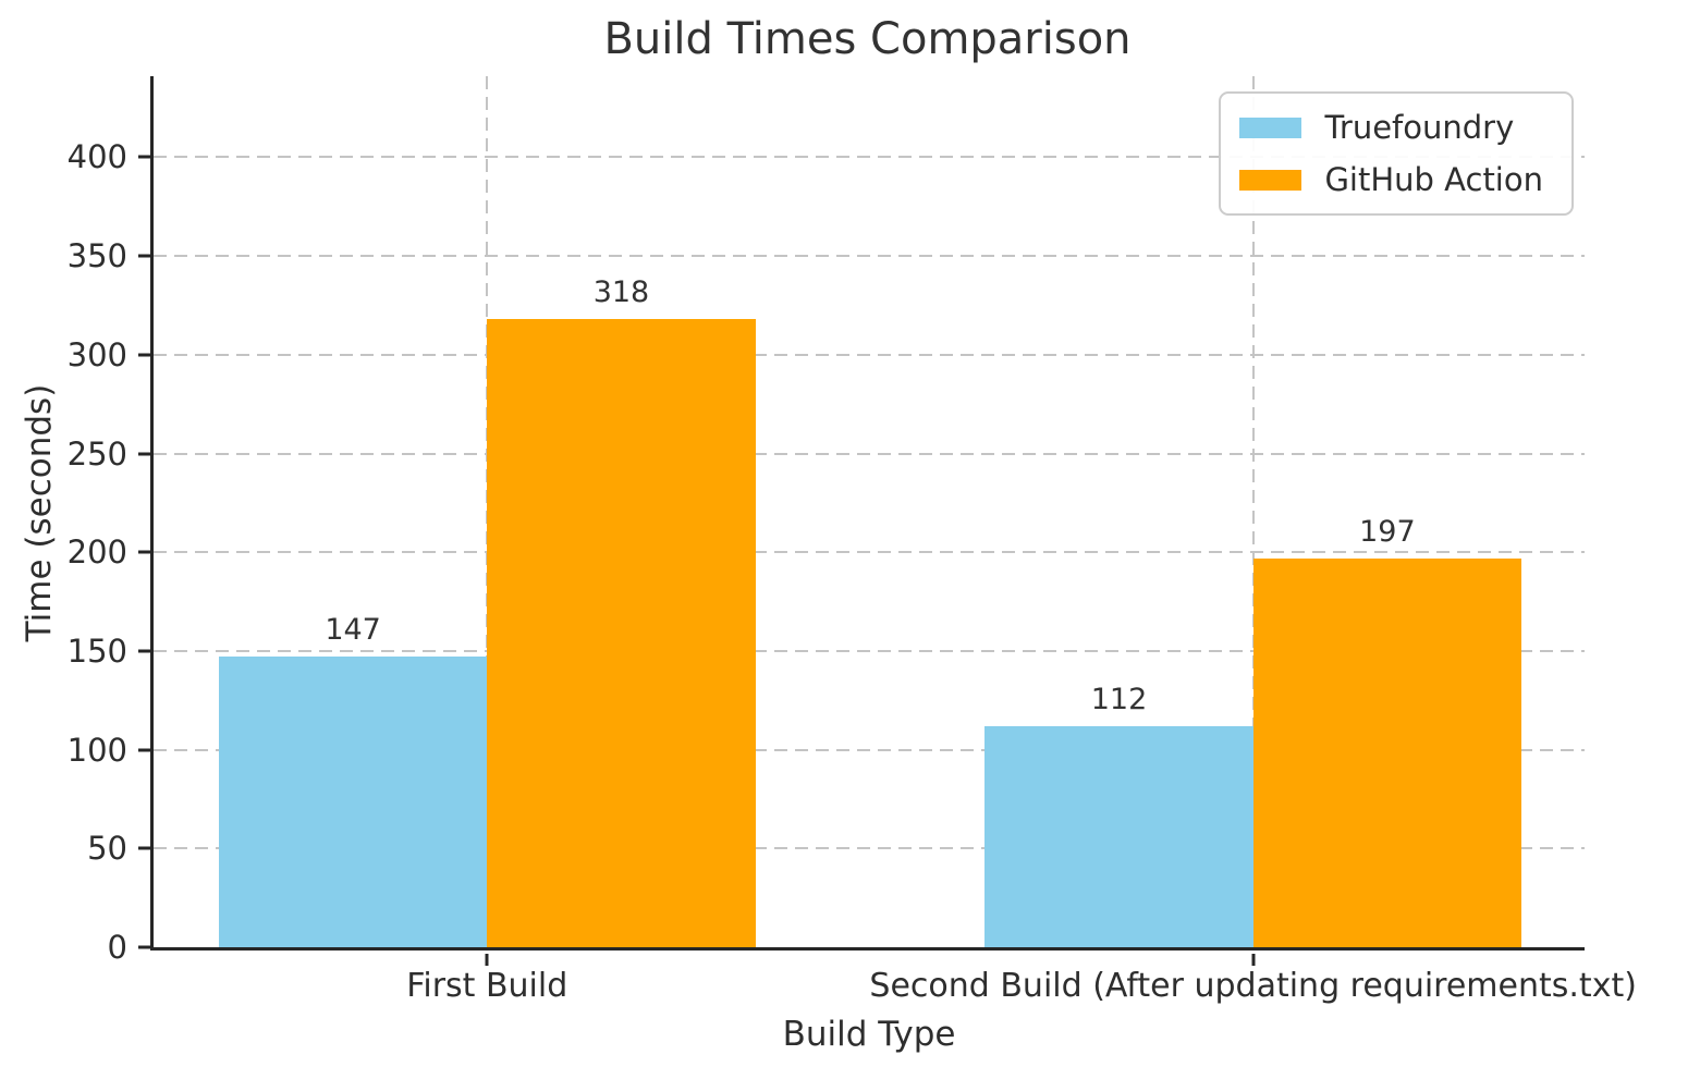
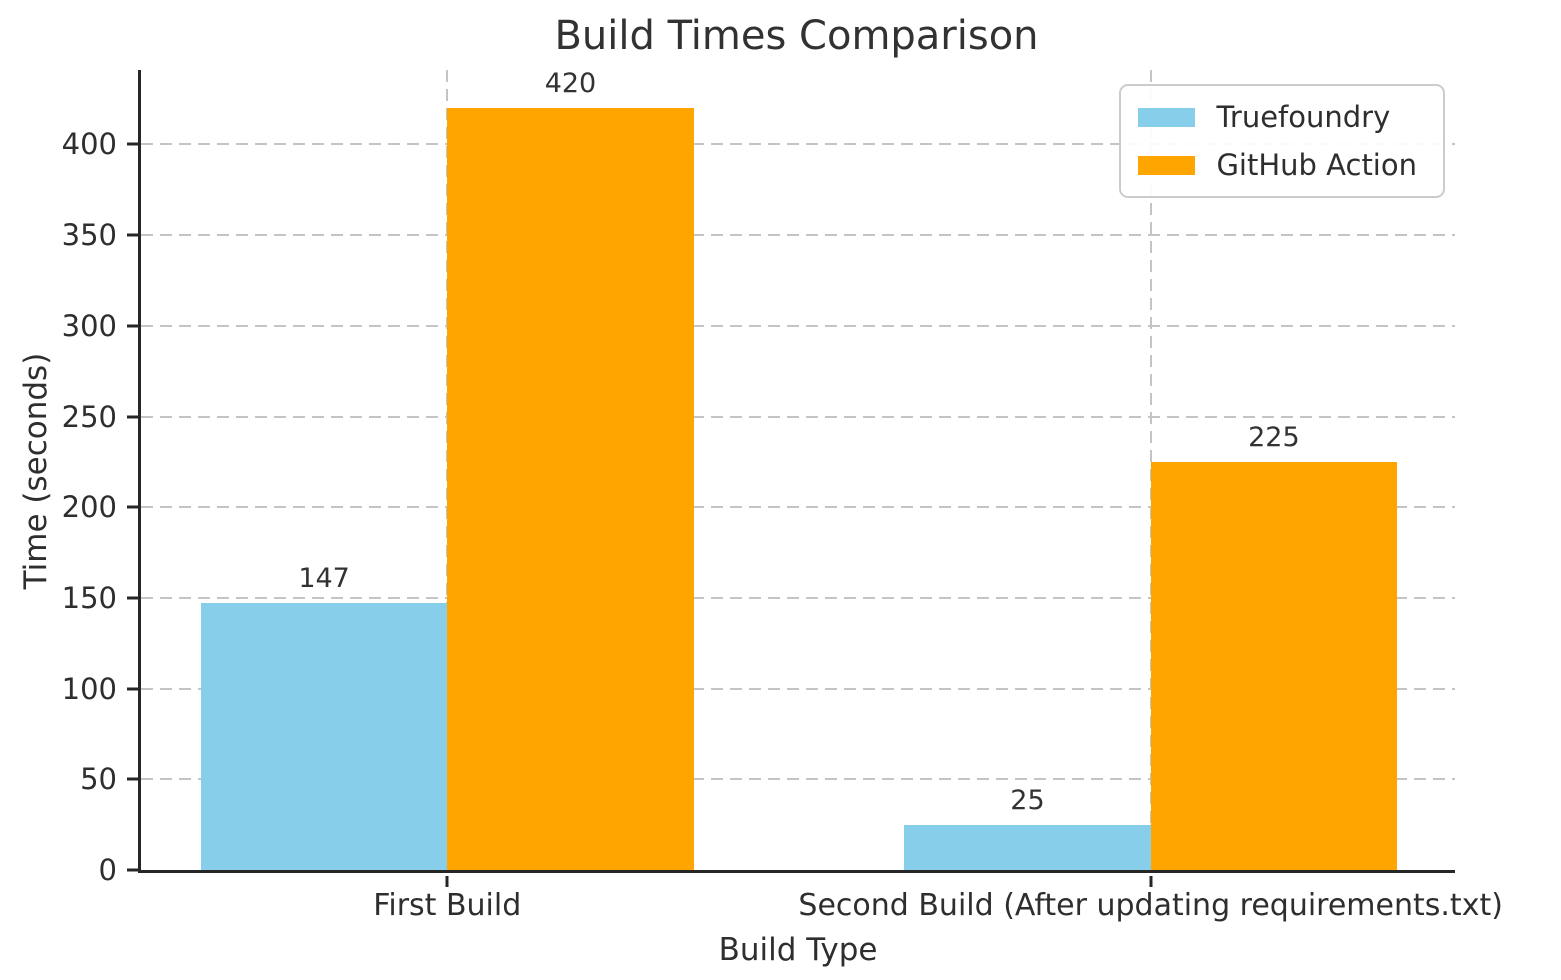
GitHub Action/First Build: 318 -> 420
Truefoundry/Second Build (After updating requirements.txt): 112 -> 25
GitHub Action/Second Build (After updating requirements.txt): 197 -> 225
